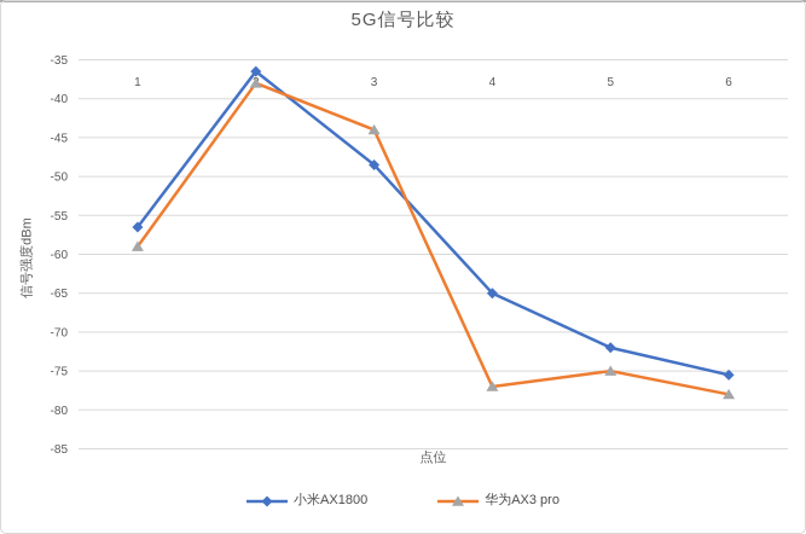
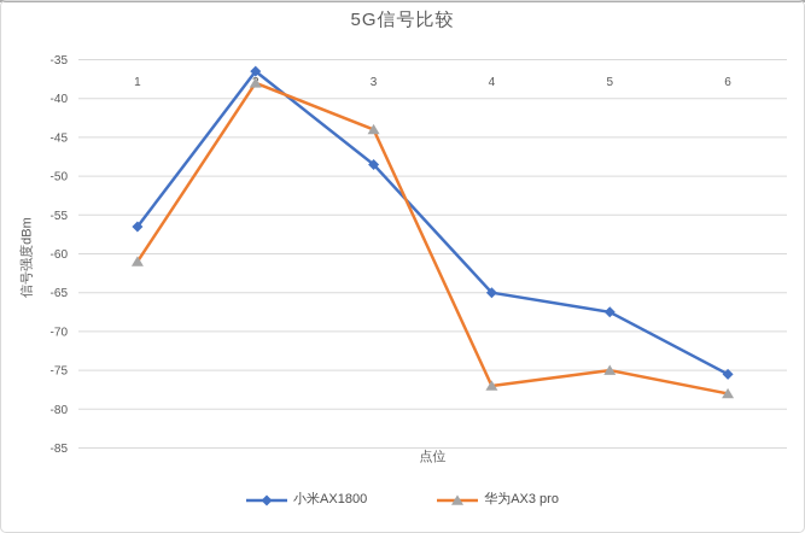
华为AX3 pro/1: -59 -> -61
小米AX1800/5: -72 -> -68
